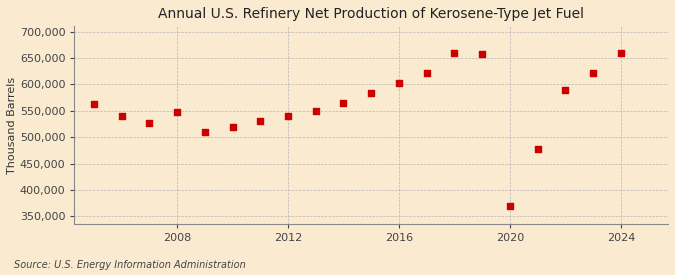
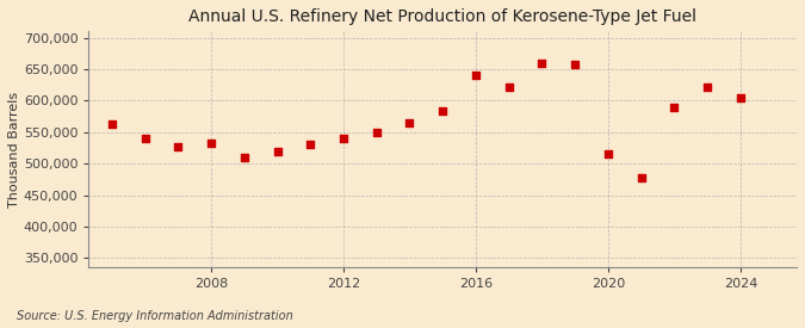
2008: 548,000 -> 532,000
2016: 603,000 -> 640,000
2020: 370,000 -> 516,000
2024: 660,000 -> 604,000
